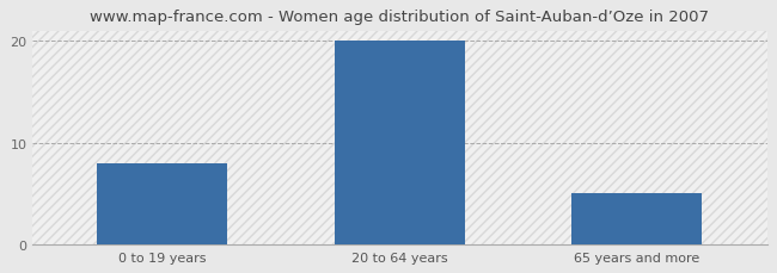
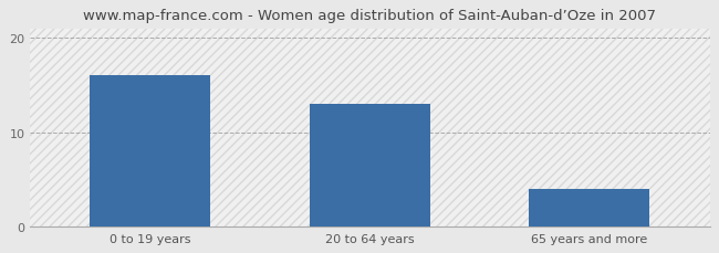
0 to 19 years: 8 -> 16
20 to 64 years: 20 -> 13
65 years and more: 5 -> 4
